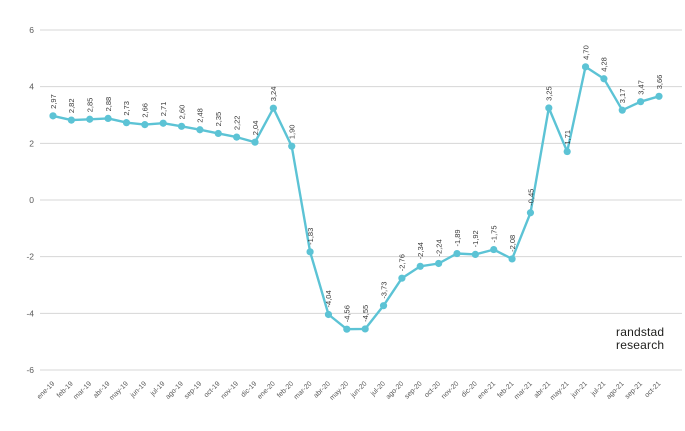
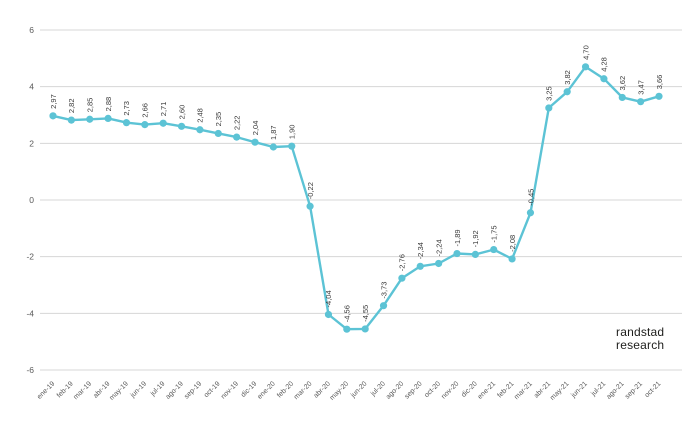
ene-20: 3,24 -> 1,87
mar-20: -1,83 -> -0,22
may-21: 1,71 -> 3,82
ago-21: 3,17 -> 3,62
